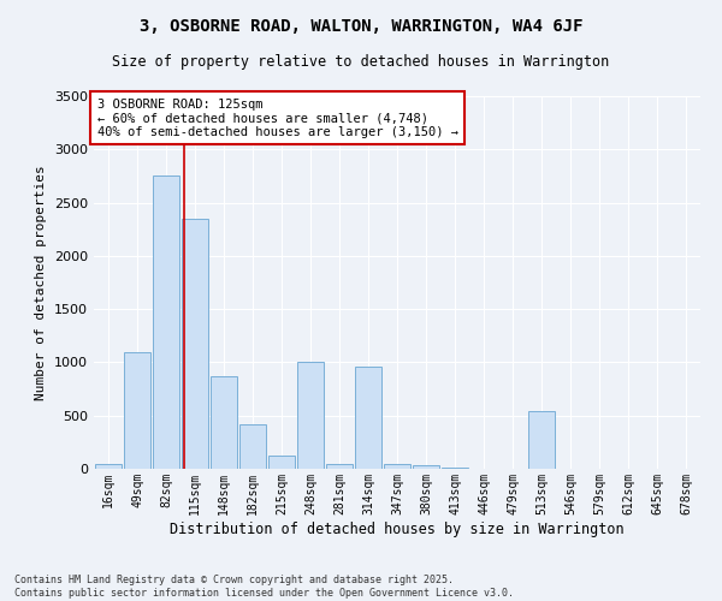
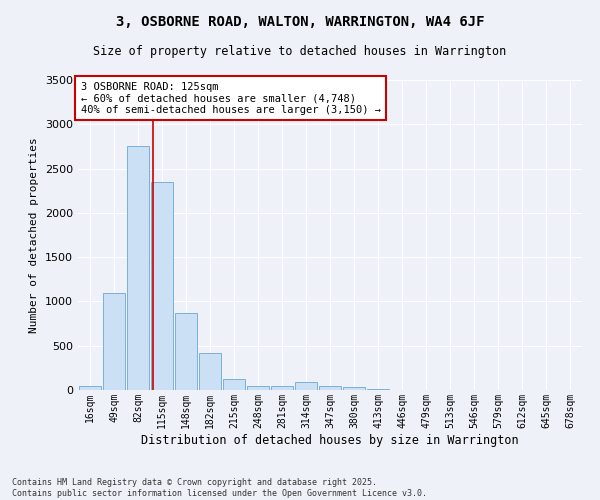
248sqm: 1000 -> 50
314sqm: 960 -> 90
513sqm: 540 -> 0
